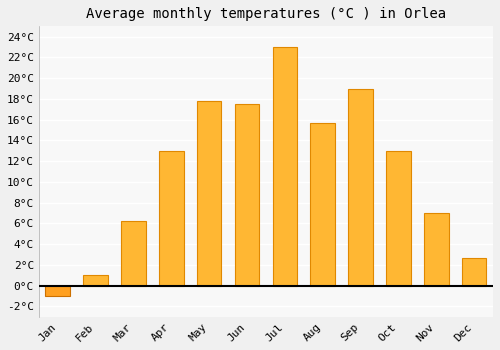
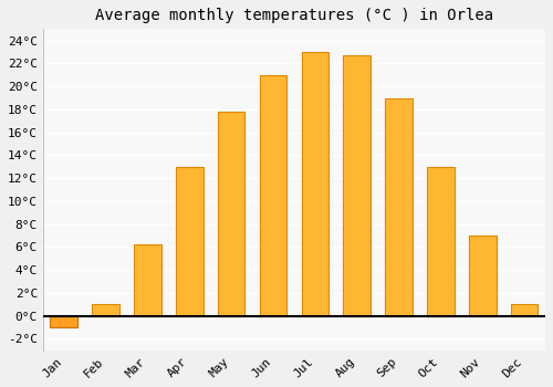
Jun: 17.5°C -> 21.0°C
Aug: 15.7°C -> 22.7°C
Dec: 2.7°C -> 1.0°C
